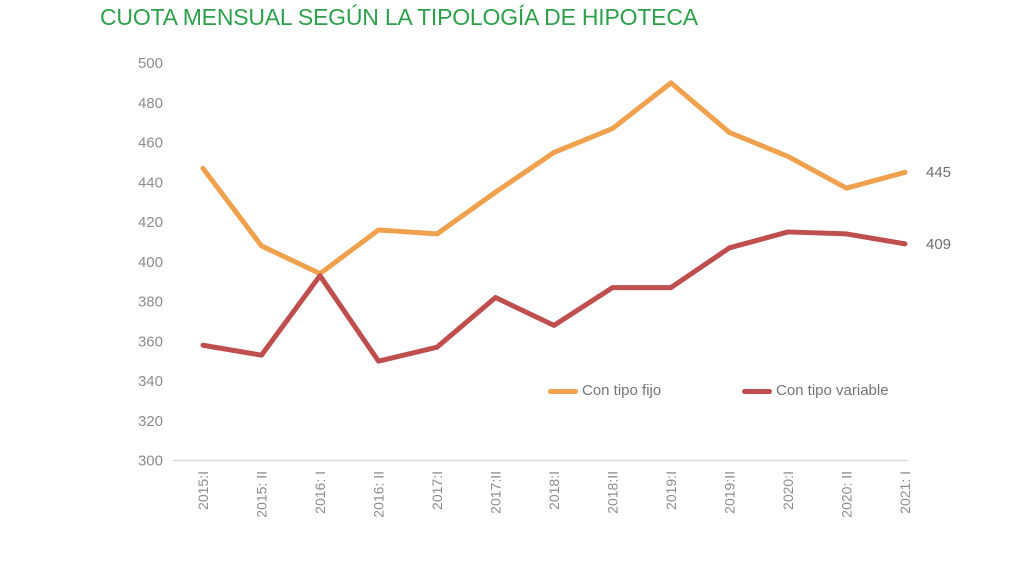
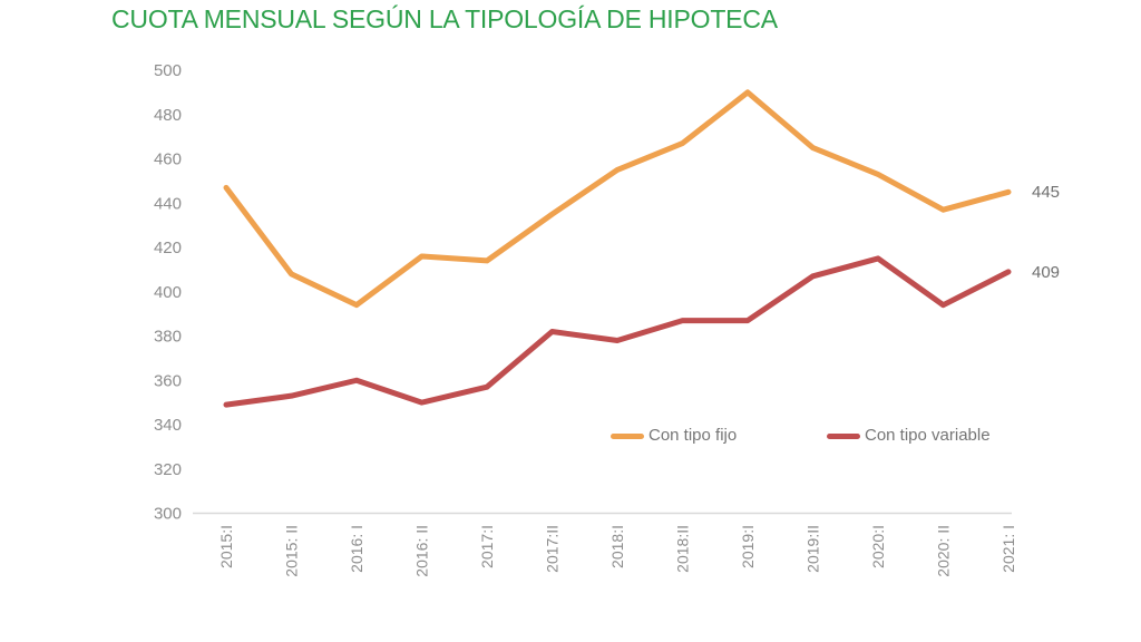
Con tipo variable/2015:I: 358 -> 349
Con tipo variable/2016: I: 393 -> 360
Con tipo variable/2018:I: 368 -> 378
Con tipo variable/2020: II: 414 -> 394
